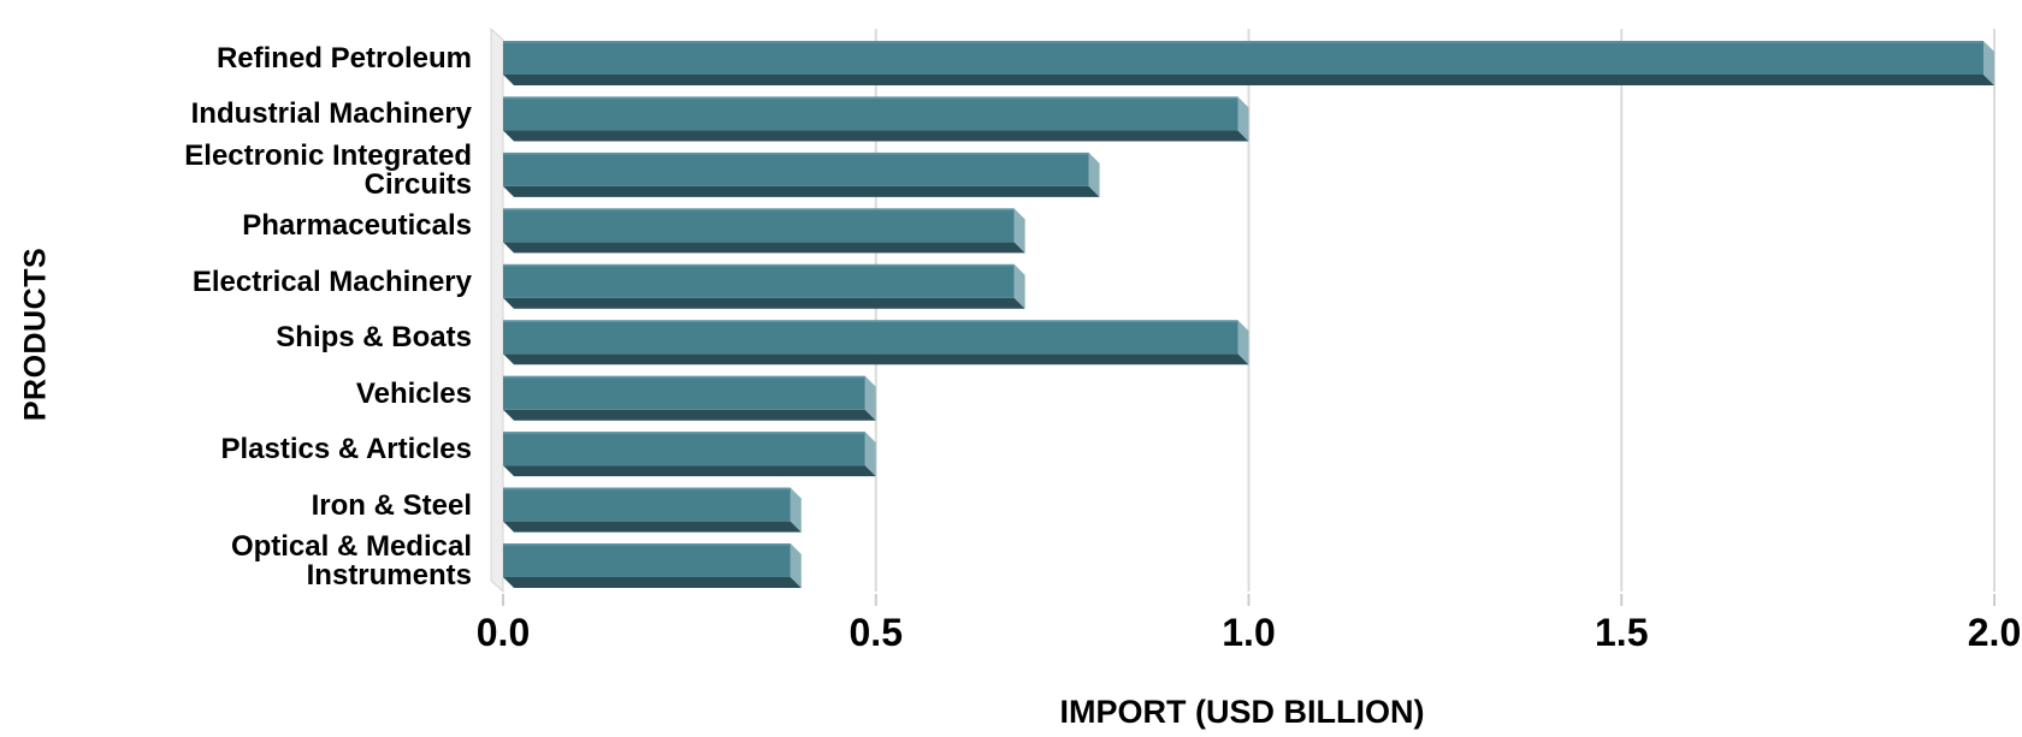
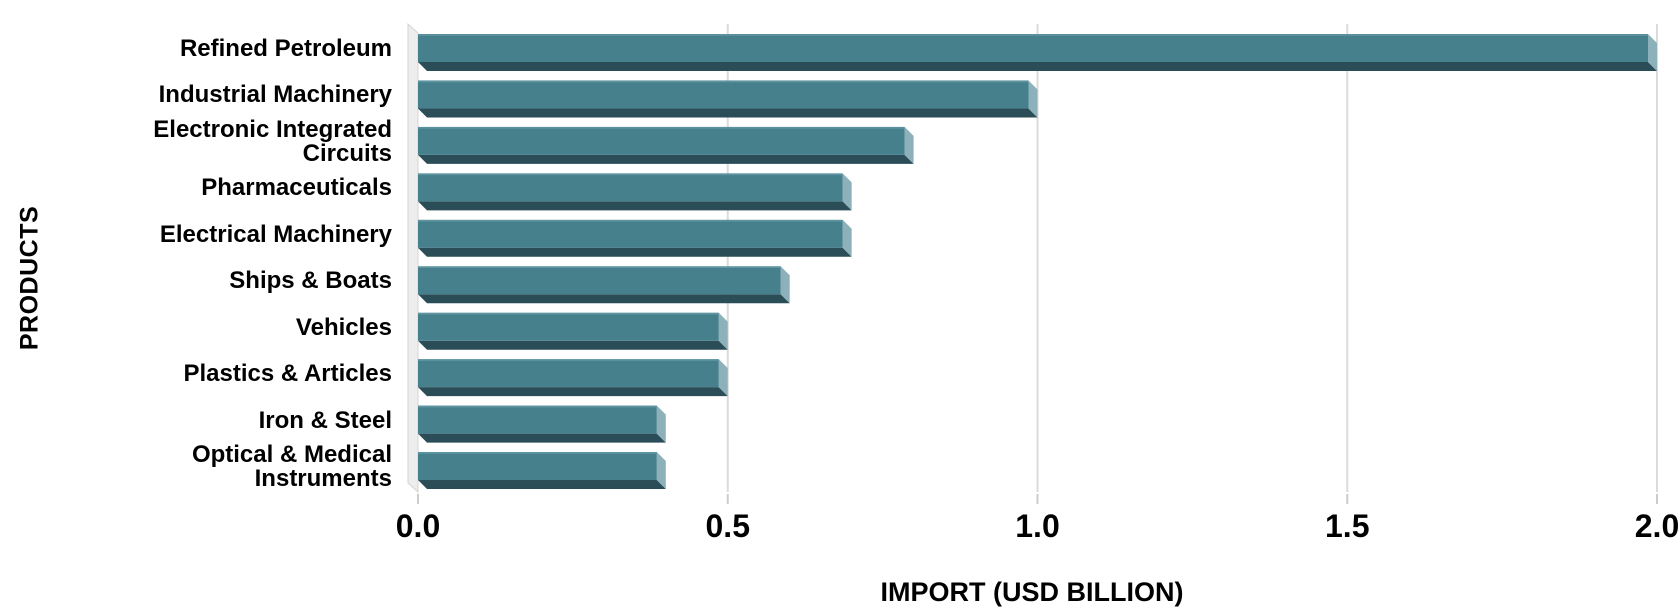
Ships & Boats: 1.0 -> 0.6
